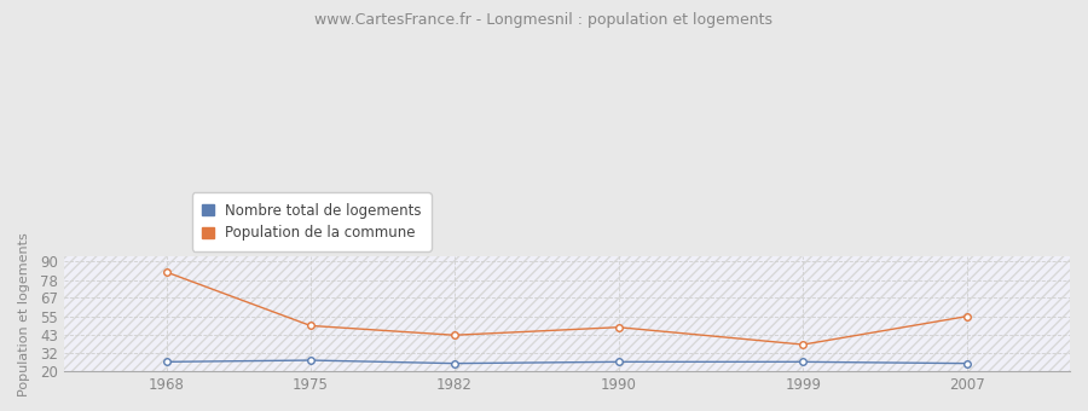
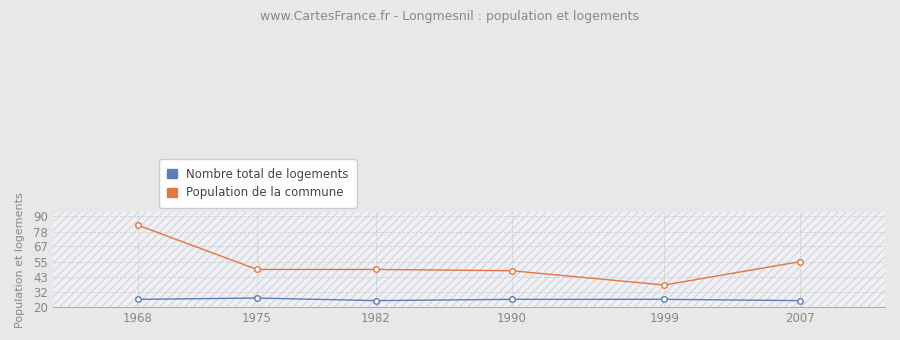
Population de la commune/1982: 43 -> 49
